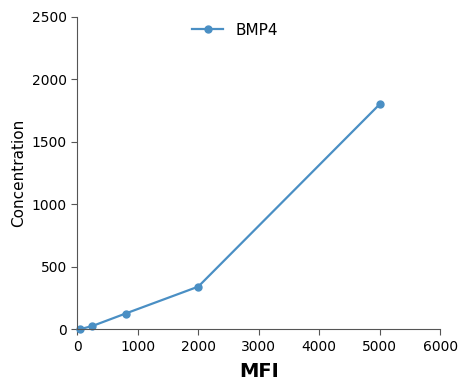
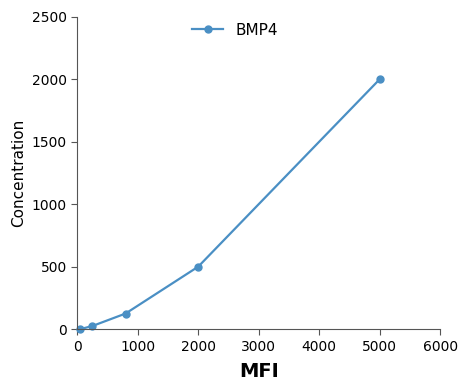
2000: 340 -> 500
5000: 1800 -> 2000
